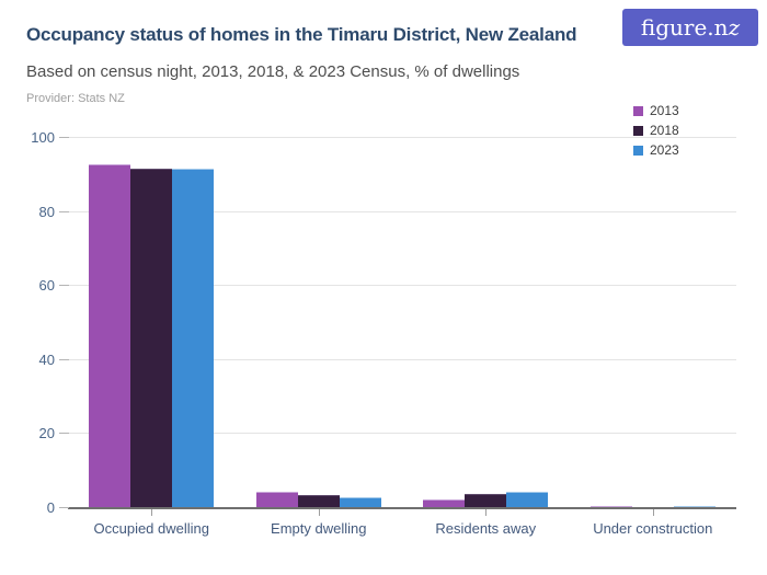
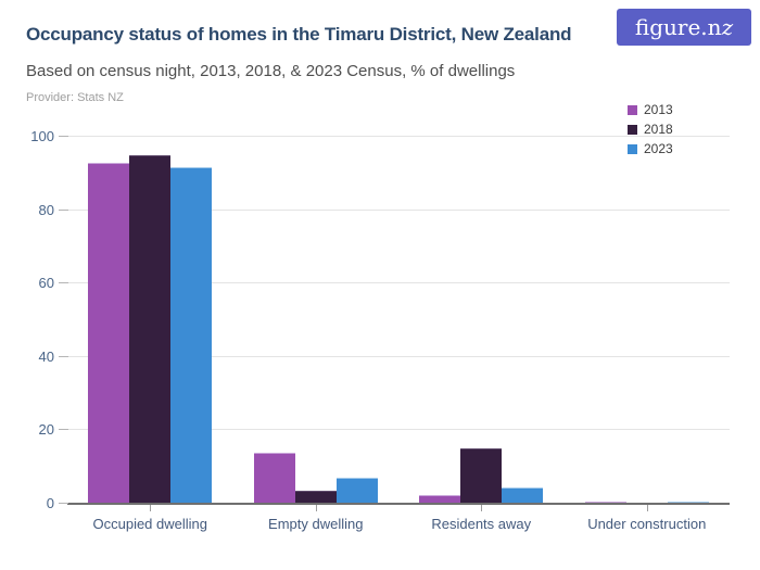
2018/Occupied dwelling: 92 -> 95
2013/Empty dwelling: 4 -> 14
2023/Empty dwelling: 3 -> 7
2018/Residents away: 4 -> 15
